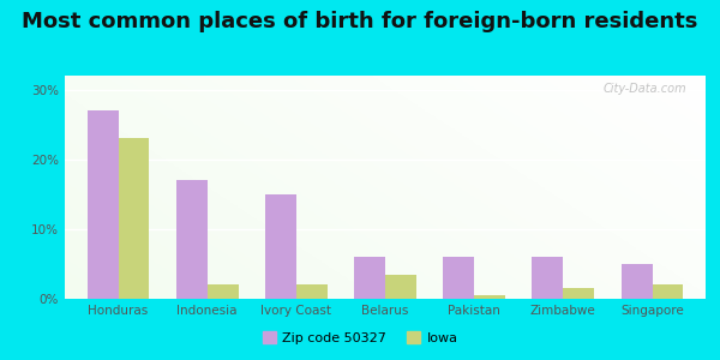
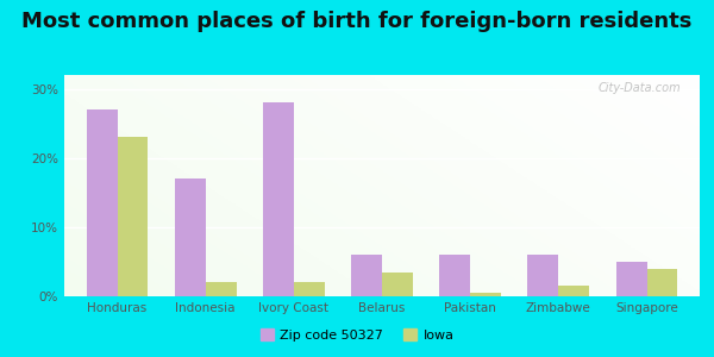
Zip code 50327/Ivory Coast: 15% -> 28%
Iowa/Singapore: 2.0% -> 4.0%
